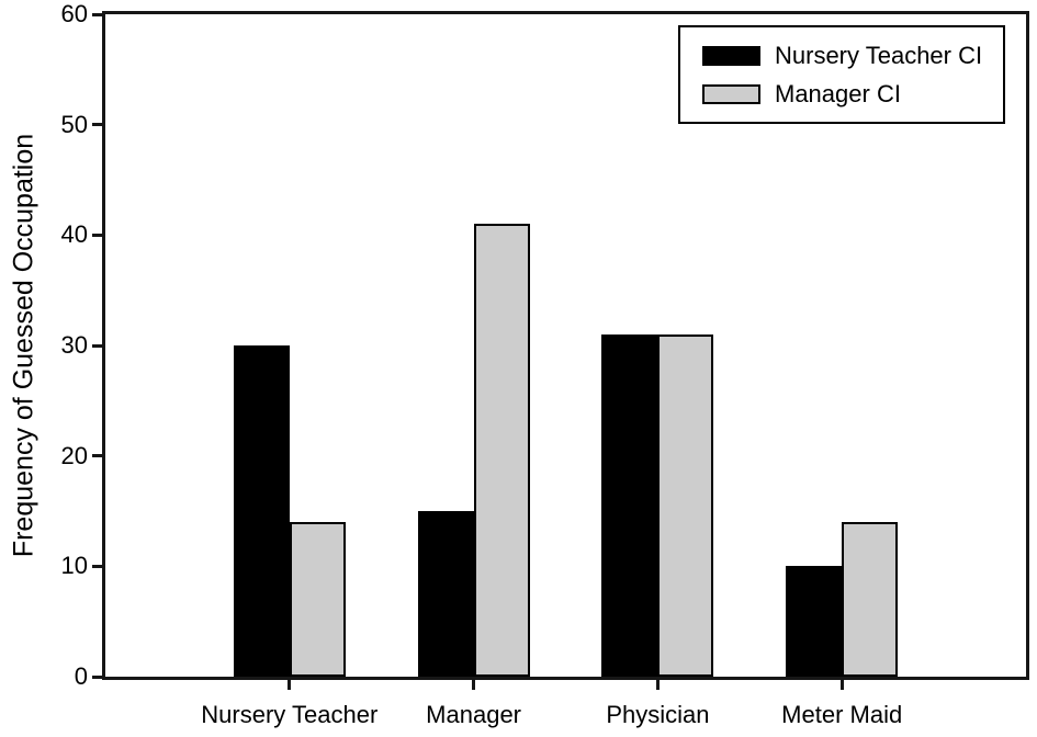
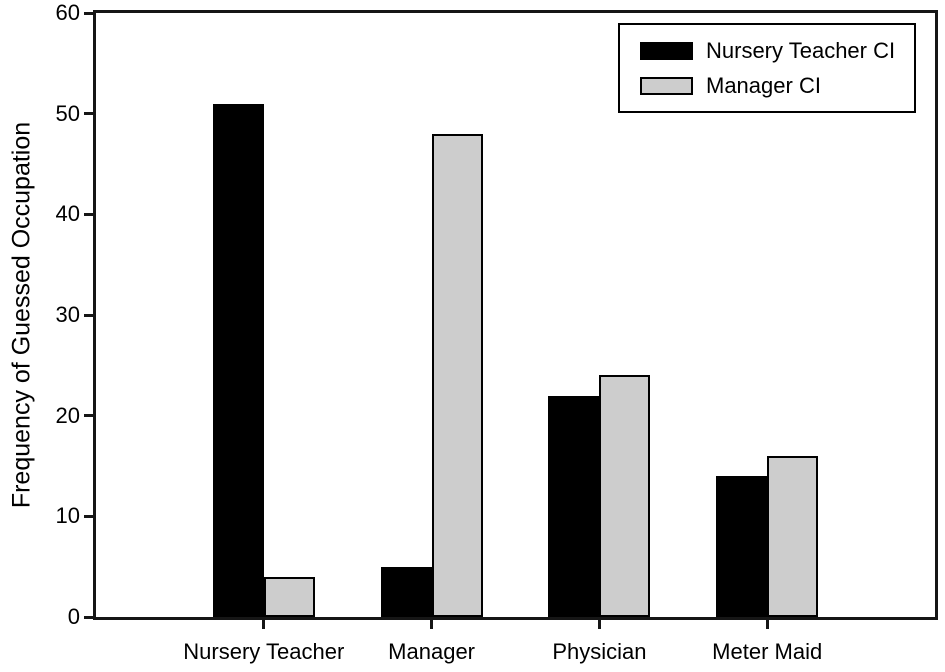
Nursery Teacher CI/Nursery Teacher: 30 -> 51
Manager CI/Nursery Teacher: 14 -> 4
Nursery Teacher CI/Manager: 15 -> 5
Manager CI/Manager: 41 -> 48
Nursery Teacher CI/Physician: 31 -> 22
Manager CI/Physician: 31 -> 24
Nursery Teacher CI/Meter Maid: 10 -> 14
Manager CI/Meter Maid: 14 -> 16
